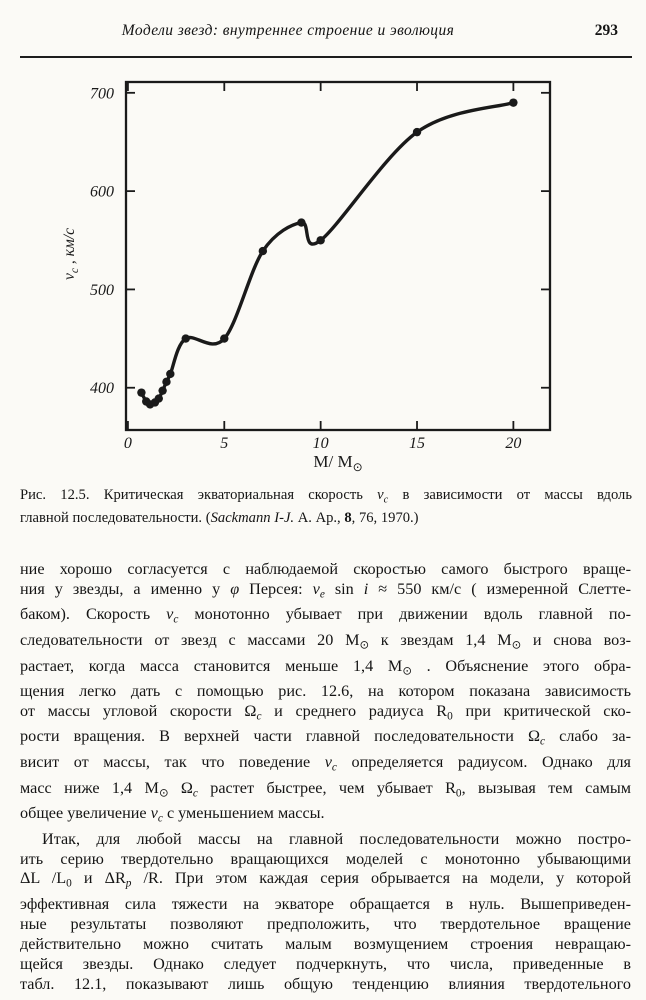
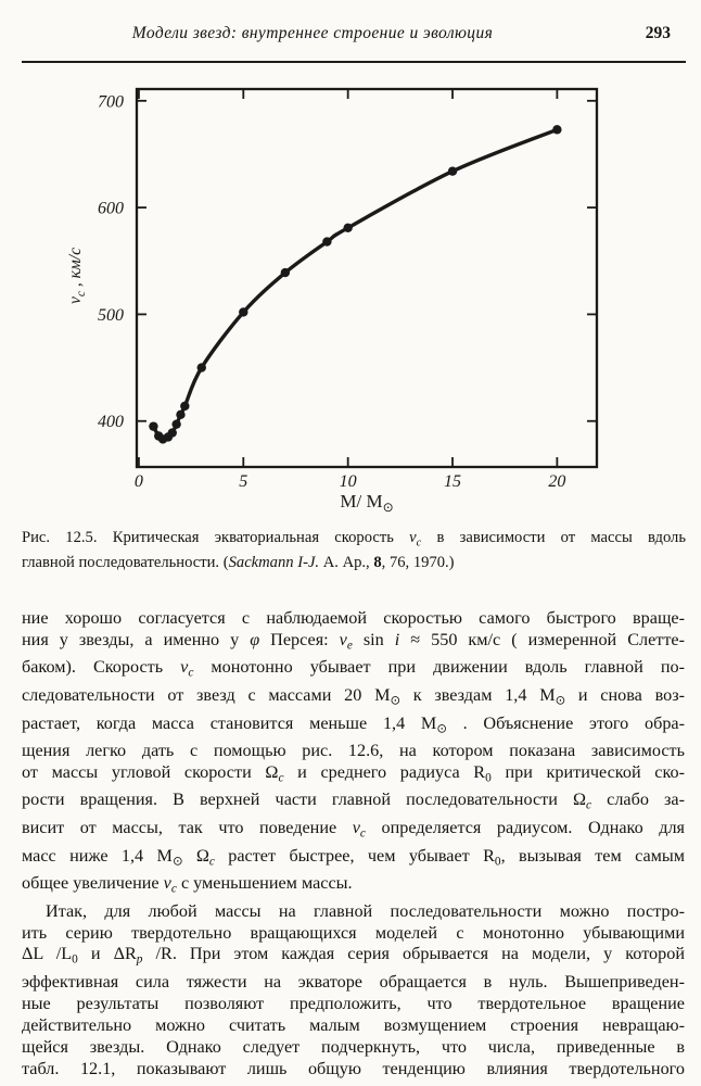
5: 450 -> 500
10: 550 -> 580
15: 660 -> 630
20: 690 -> 670
